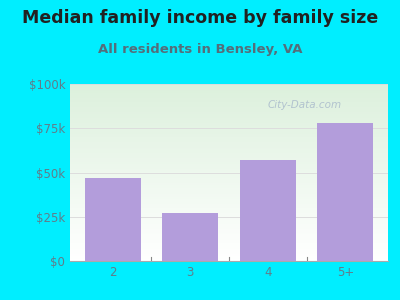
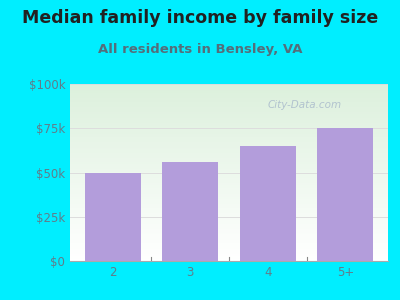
2: $47k -> $50k
3: $27k -> $56k
4: $57k -> $65k
5+: $78k -> $75k
